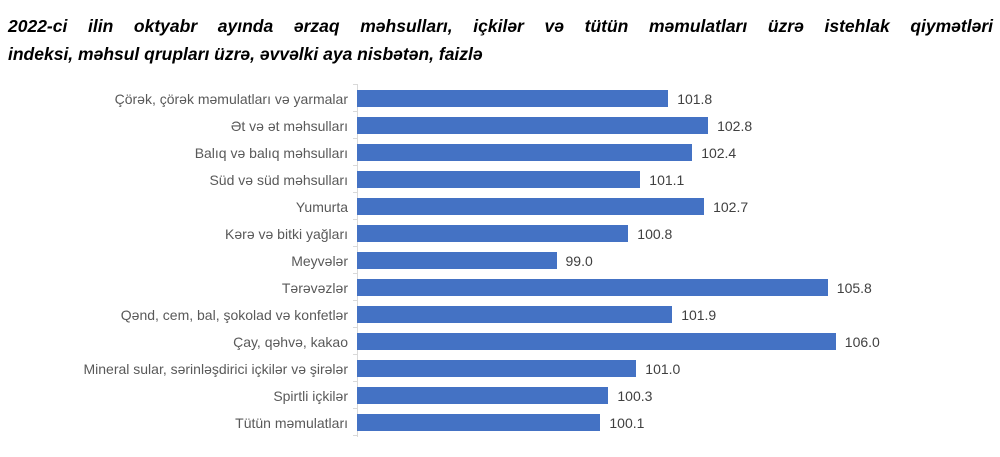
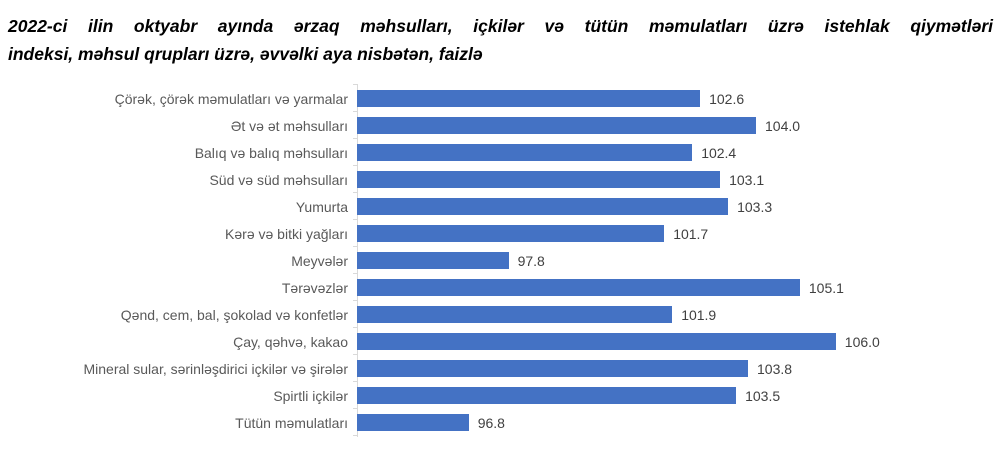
Çörək, çörək məmulatları və yarmalar: 101.8 -> 102.6
Ət və ət məhsulları: 102.8 -> 104.0
Süd və süd məhsulları: 101.1 -> 103.1
Yumurta: 102.7 -> 103.3
Kərə və bitki yağları: 100.8 -> 101.7
Meyvələr: 99.0 -> 97.8
Tərəvəzlər: 105.8 -> 105.1
Mineral sular, sərinləşdirici içkilər və şirələr: 101.0 -> 103.8
Spirtli içkilər: 100.3 -> 103.5
Tütün məmulatları: 100.1 -> 96.8
